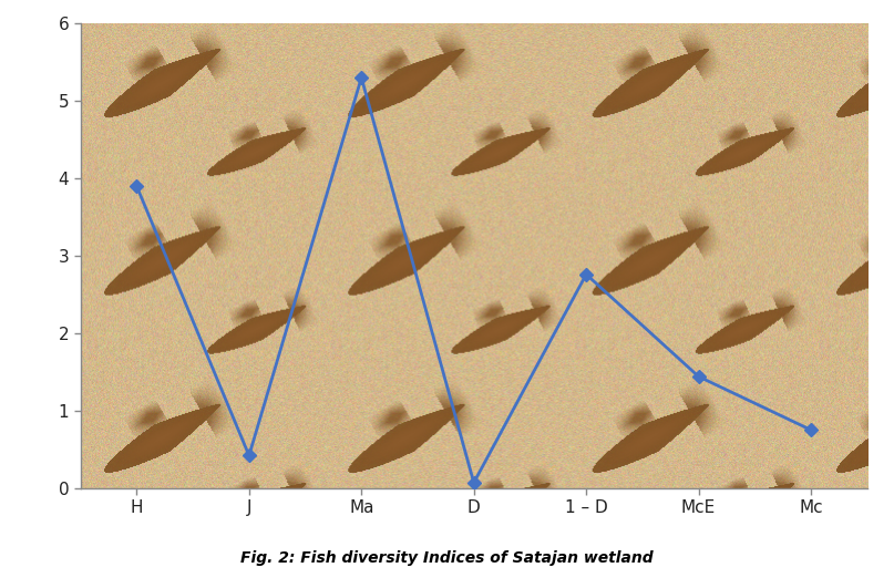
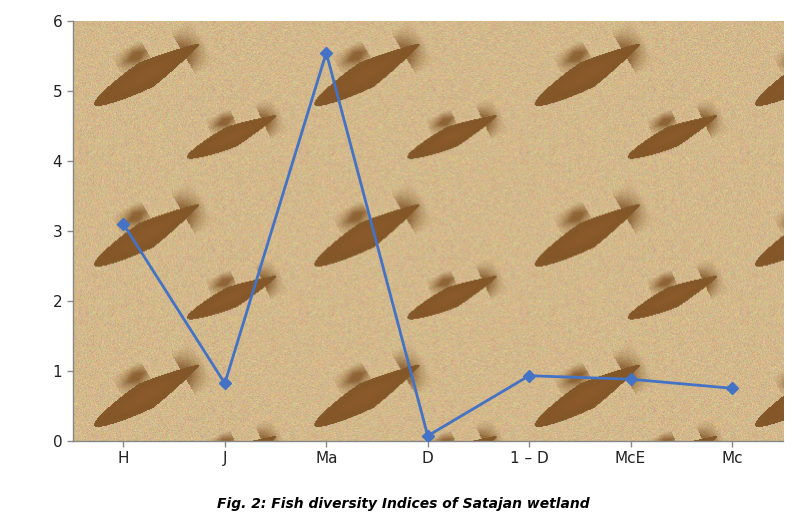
H: 3.90 -> 3.10
J: 0.42 -> 0.82
Ma: 5.30 -> 5.55
1 – D: 2.76 -> 0.93
McE: 1.44 -> 0.88
